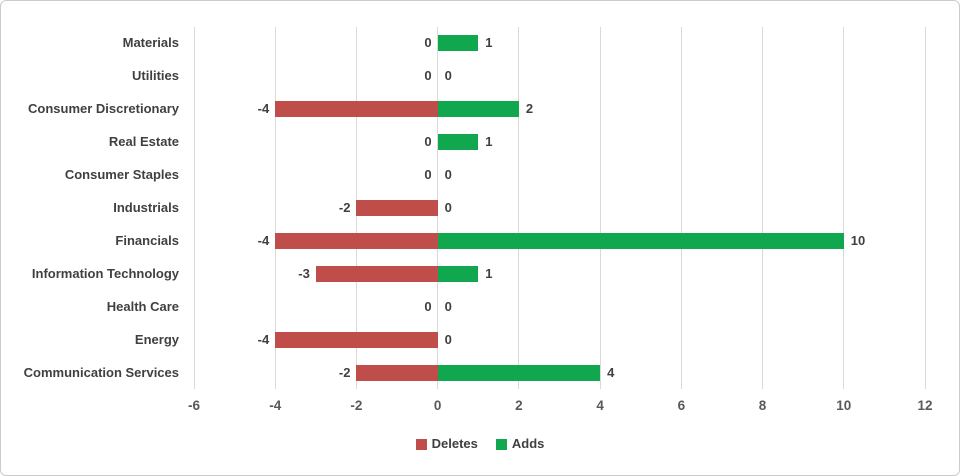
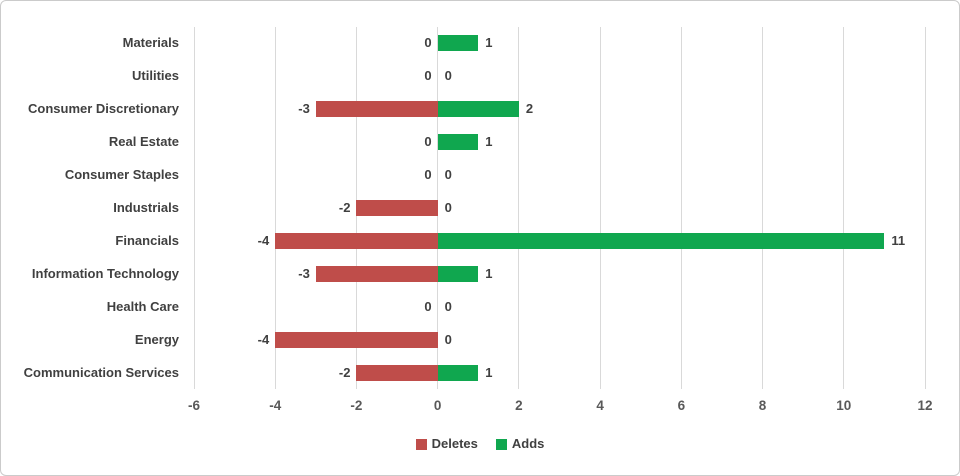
Deletes/Consumer Discretionary: -4 -> -3
Adds/Financials: 10 -> 11
Adds/Communication Services: 4 -> 1
